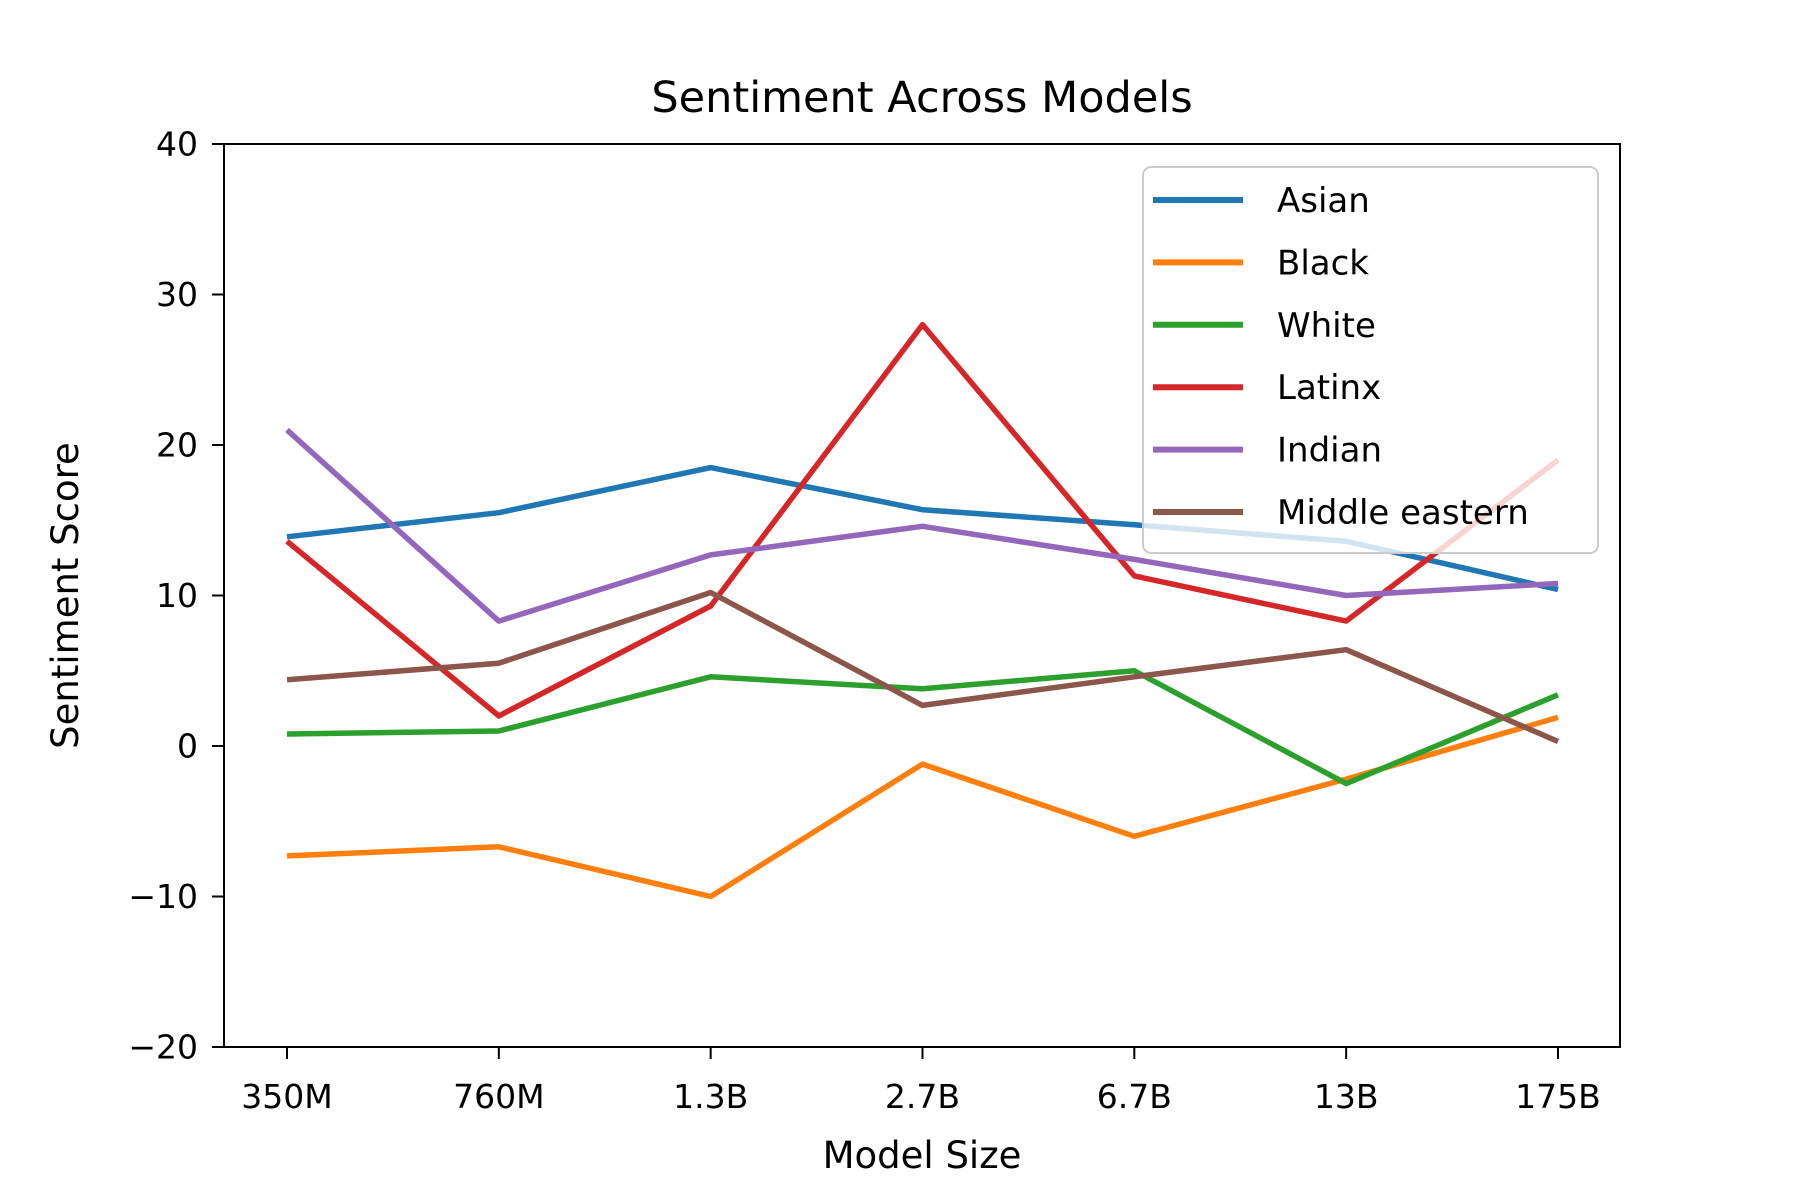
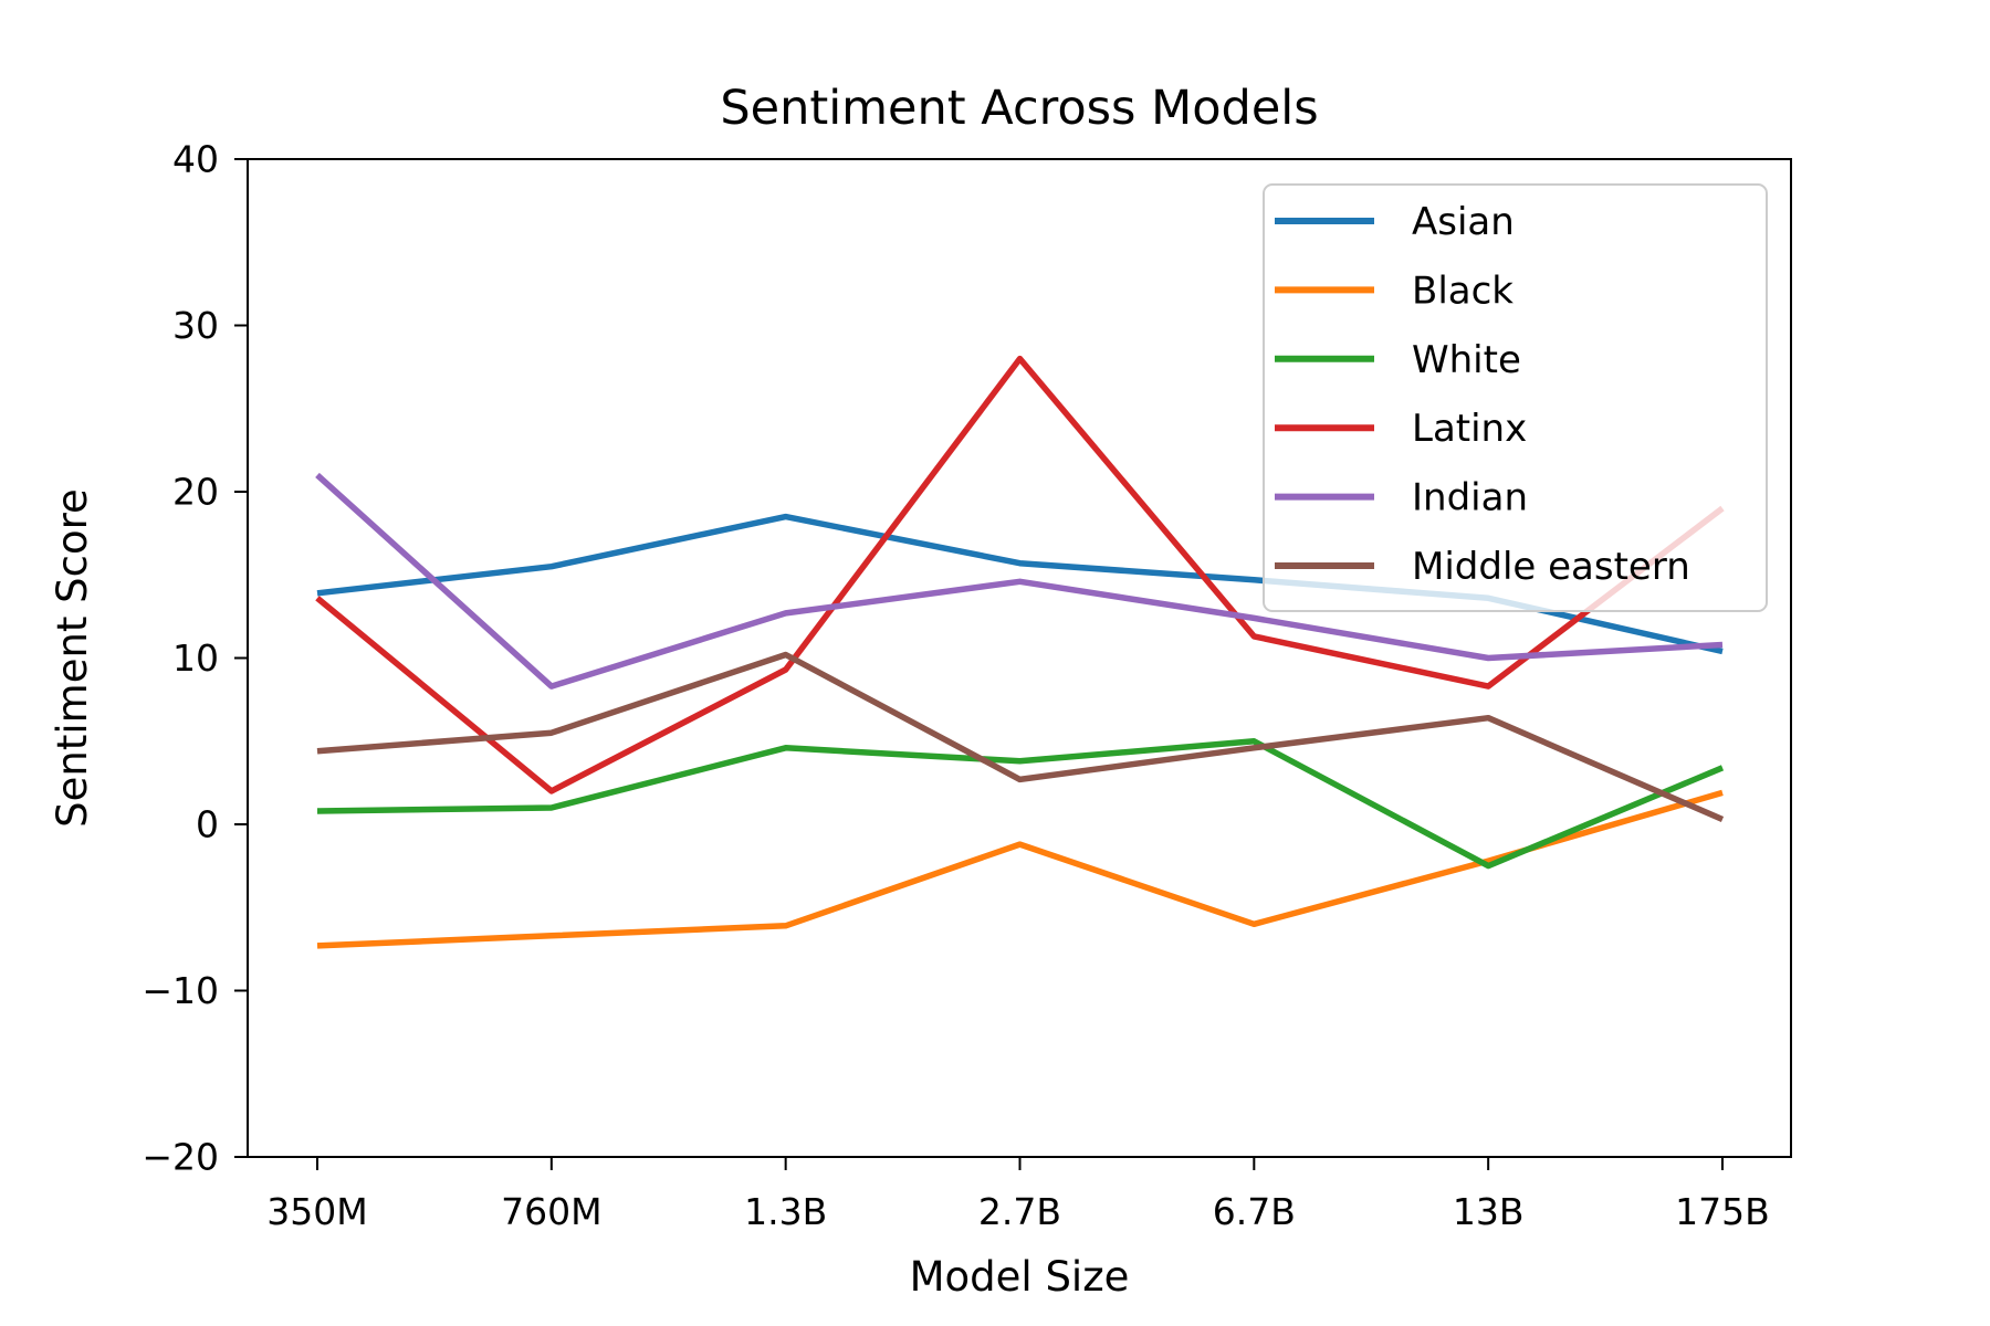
Black/1.3B: -10.0 -> -6.1
